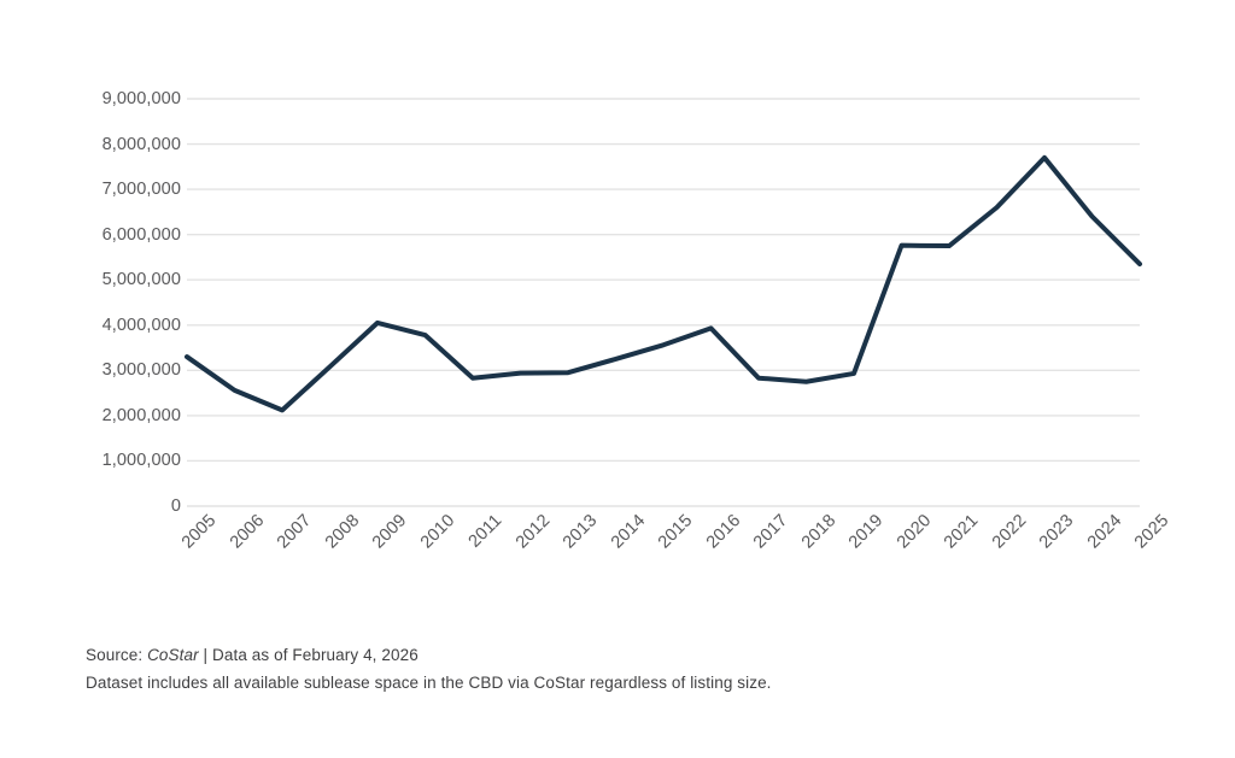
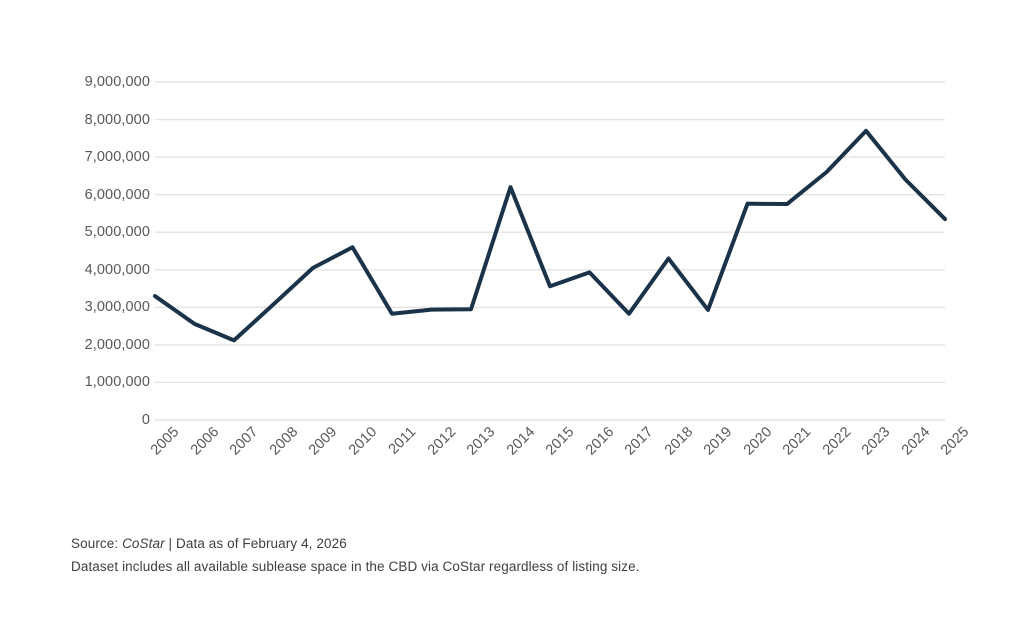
2010: 3800000 -> 4600000
2014: 3200000 -> 6200000
2018: 2800000 -> 4300000
